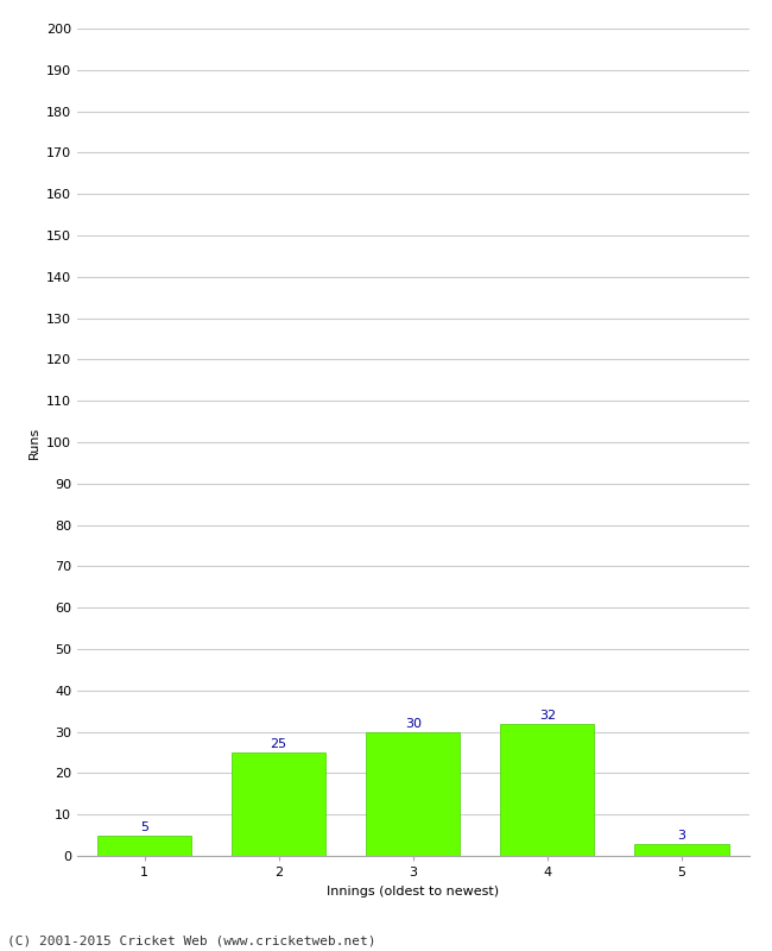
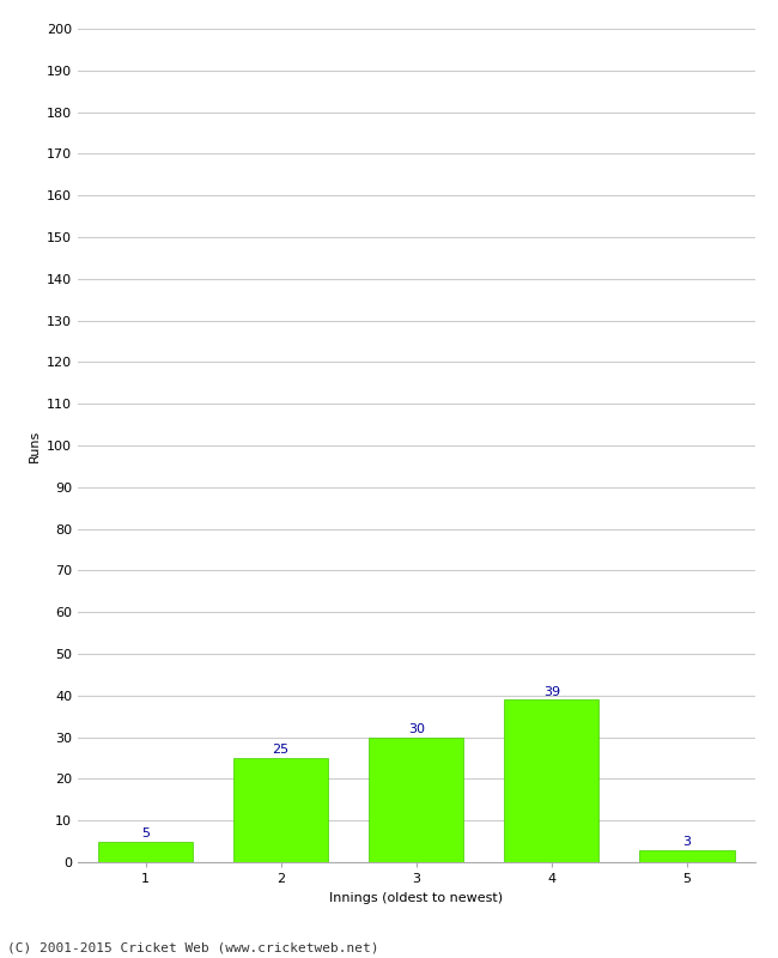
4: 32 -> 39
